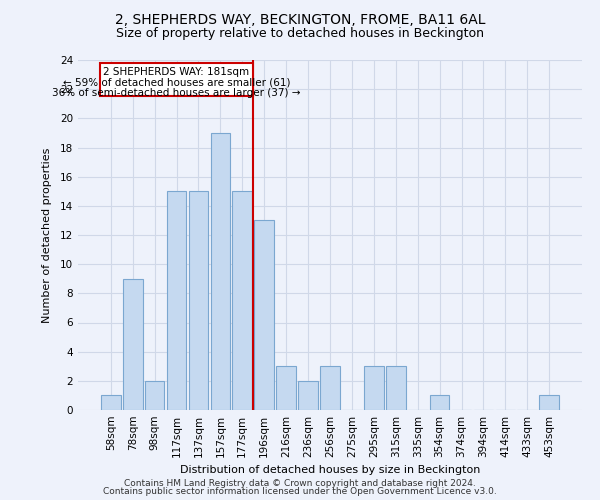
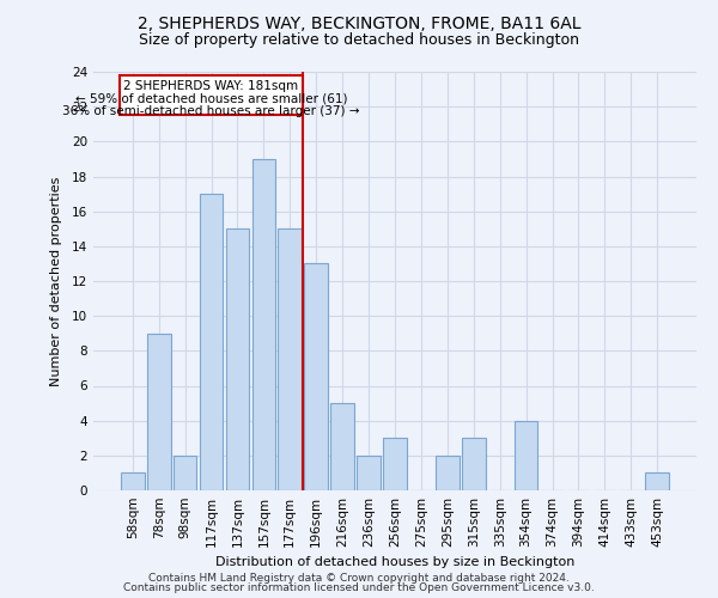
117sqm: 15 -> 17
216sqm: 3 -> 5
295sqm: 3 -> 2
354sqm: 1 -> 4
